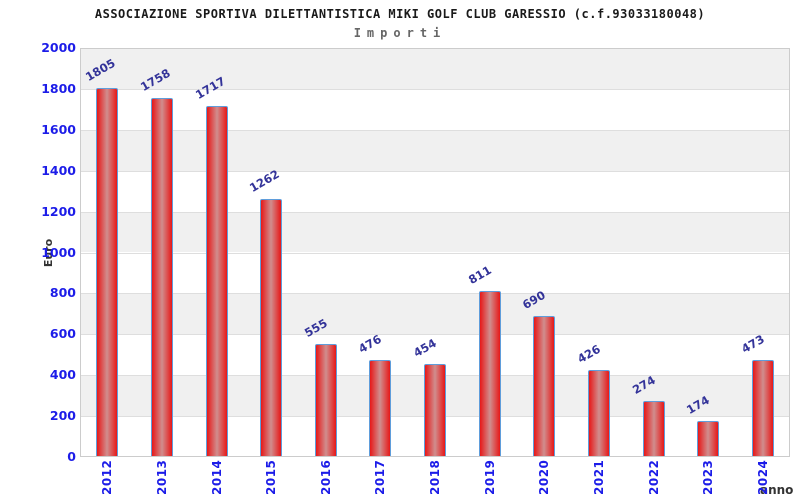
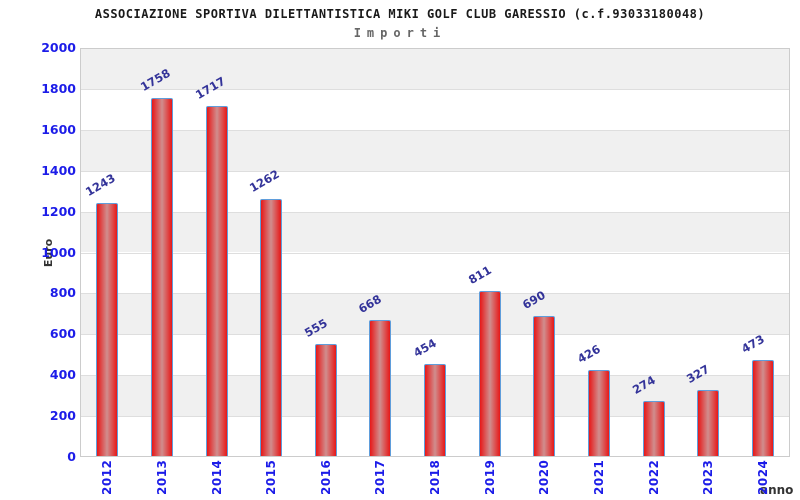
2012: 1805 -> 1243
2017: 476 -> 668
2023: 174 -> 327
